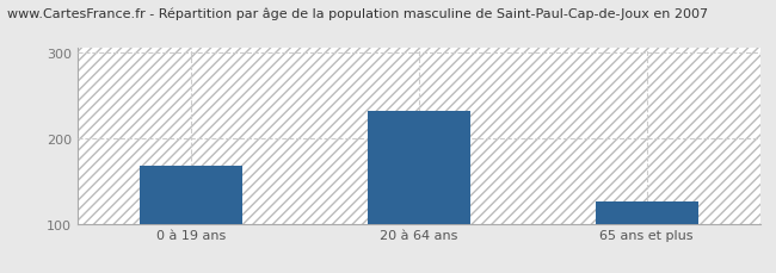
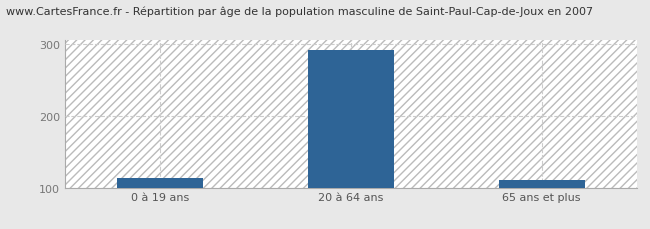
0 à 19 ans: 168 -> 113
20 à 64 ans: 232 -> 291
65 ans et plus: 126 -> 110
